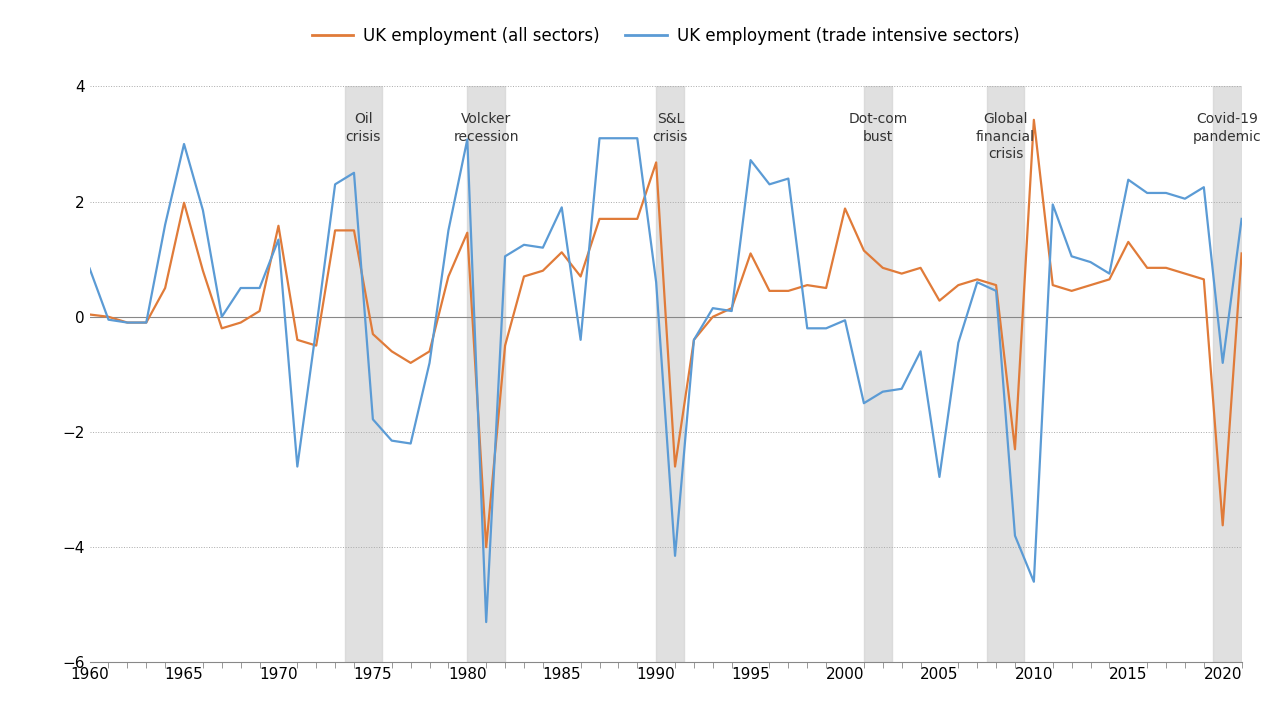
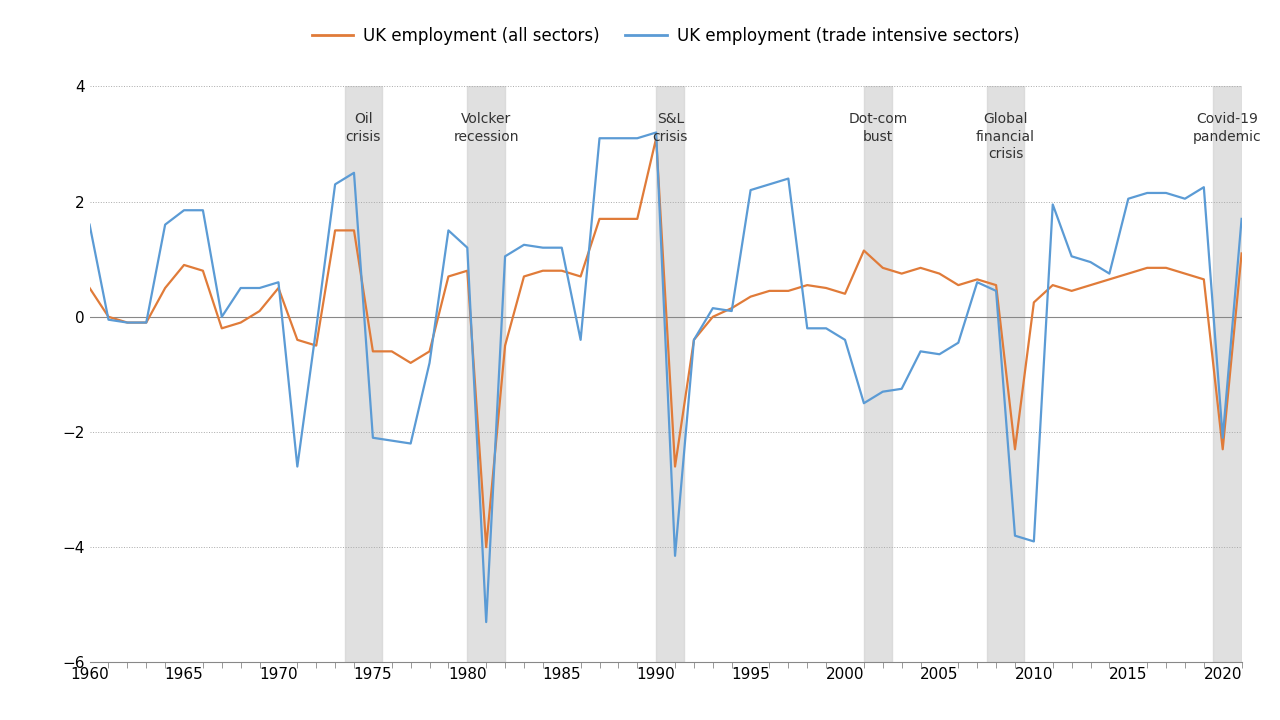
UK employment (all sectors)/1960: 0.04 -> 0.50
UK employment (trade intensive sectors)/1960: 0.84 -> 1.60
UK employment (all sectors)/1965: 1.98 -> 0.90
UK employment (trade intensive sectors)/1965: 3.00 -> 1.85
UK employment (all sectors)/1970: 1.58 -> 0.50
UK employment (trade intensive sectors)/1970: 1.34 -> 0.60
UK employment (all sectors)/1975: -0.30 -> -0.60
UK employment (trade intensive sectors)/1975: -1.78 -> -2.10
UK employment (all sectors)/1980: 1.46 -> 0.80
UK employment (trade intensive sectors)/1980: 3.08 -> 1.20
UK employment (all sectors)/1985: 1.12 -> 0.80
UK employment (trade intensive sectors)/1985: 1.90 -> 1.20
UK employment (all sectors)/1990: 2.68 -> 3.10
UK employment (trade intensive sectors)/1990: 0.60 -> 3.20
UK employment (all sectors)/1995: 1.10 -> 0.35
UK employment (trade intensive sectors)/1995: 2.72 -> 2.20
UK employment (all sectors)/2000: 1.88 -> 0.40
UK employment (trade intensive sectors)/2000: -0.06 -> -0.40
UK employment (all sectors)/2005: 0.28 -> 0.75
UK employment (trade intensive sectors)/2005: -2.78 -> -0.65
UK employment (all sectors)/2010: 3.42 -> 0.25
UK employment (trade intensive sectors)/2010: -4.60 -> -3.90
UK employment (all sectors)/2015: 1.30 -> 0.75
UK employment (trade intensive sectors)/2015: 2.38 -> 2.05
UK employment (all sectors)/2020: -3.62 -> -2.30
UK employment (trade intensive sectors)/2020: -0.80 -> -2.10
